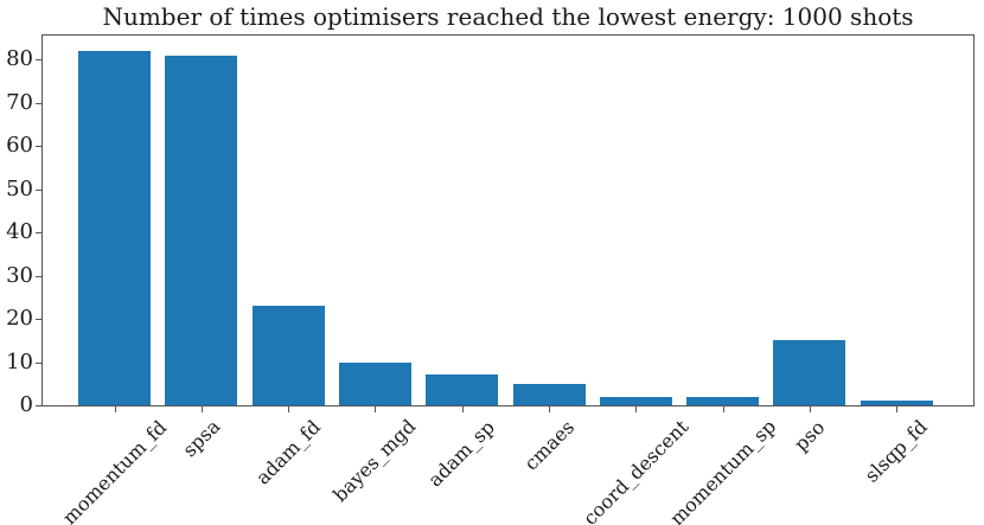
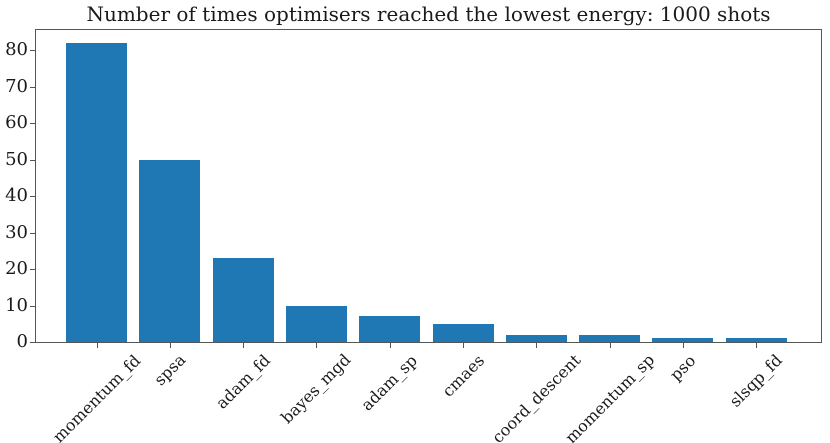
spsa: 81 -> 50
pso: 15 -> 1
